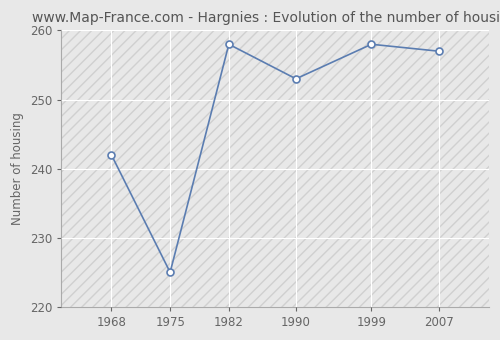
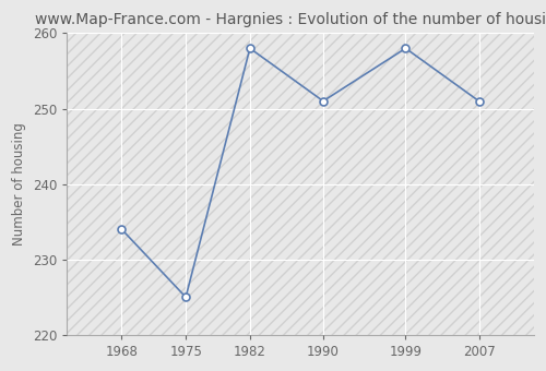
1968: 242 -> 234
1990: 253 -> 251
2007: 257 -> 251
